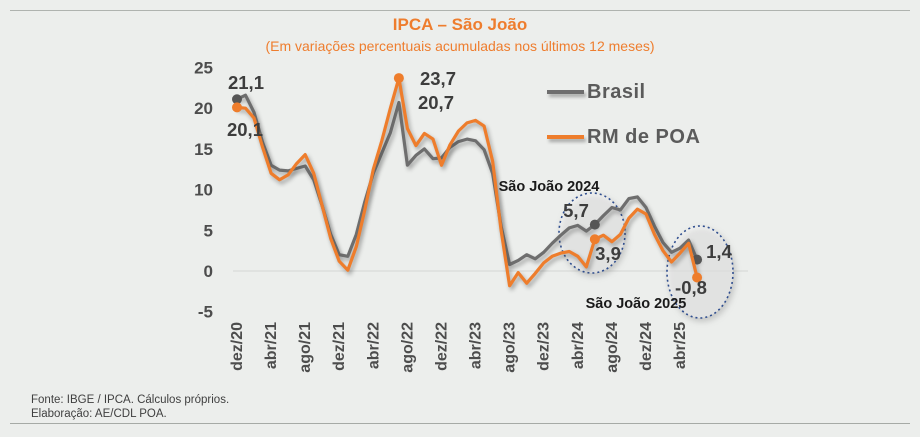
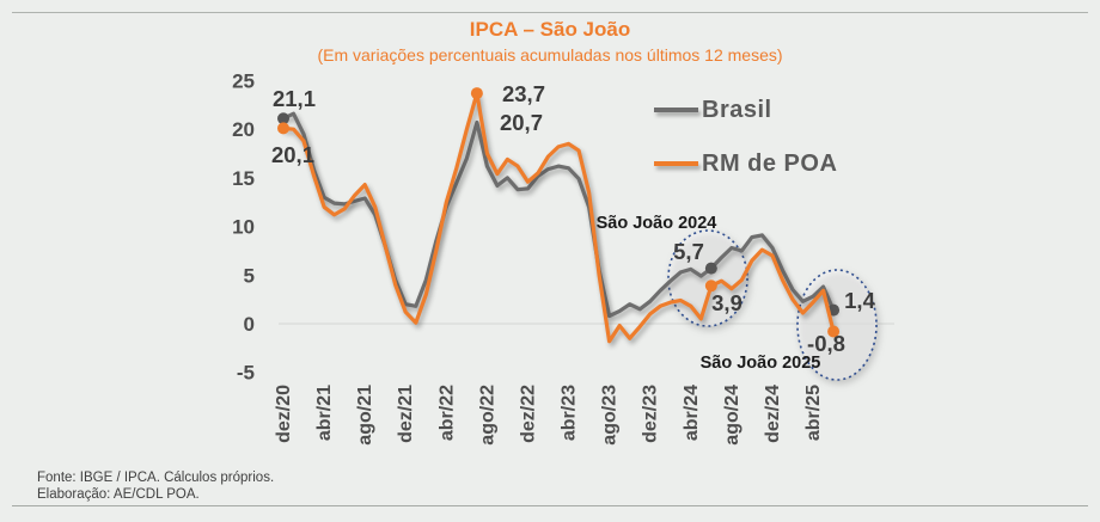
Brasil/ago/22: 13 -> 16
RM de POA/dez/22: 13 -> 15
